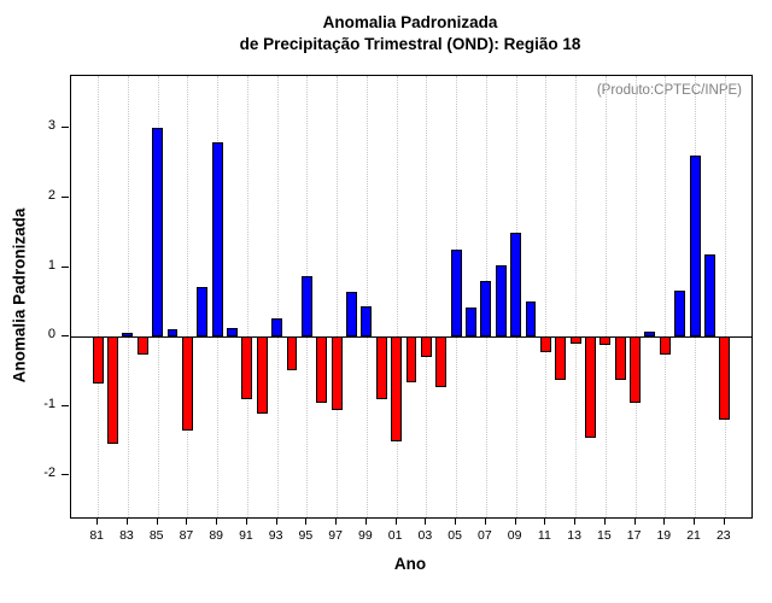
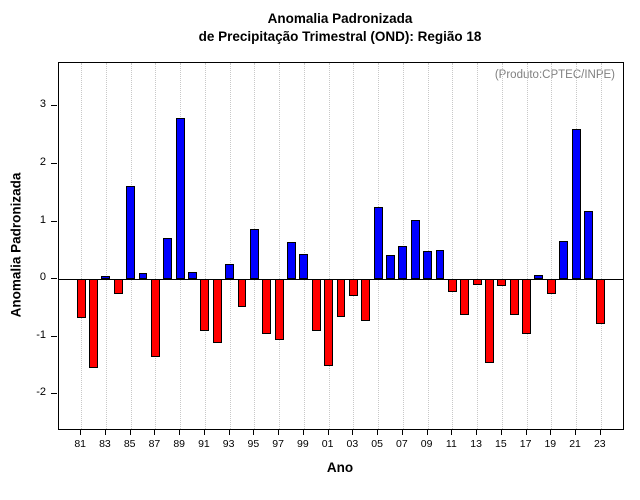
85: 3.0 -> 1.6
07: 0.8 -> 0.6
09: 1.5 -> 0.5
23: -1.2 -> -0.8
